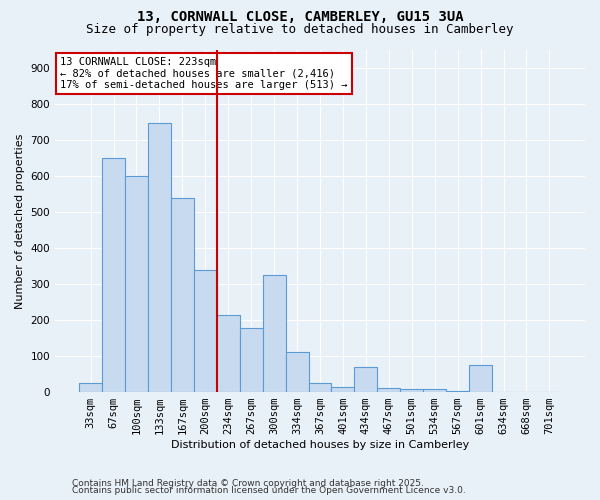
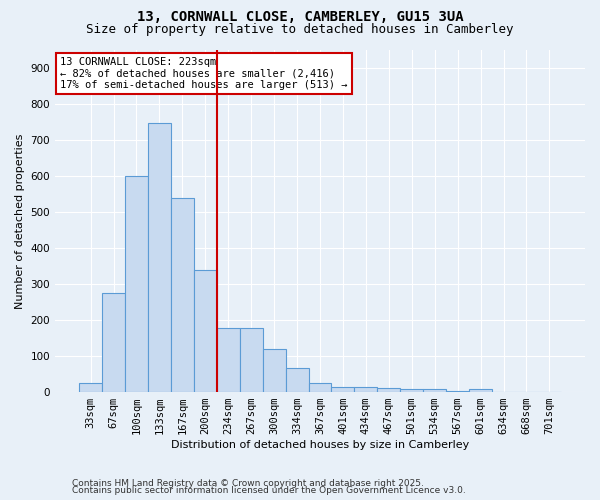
67sqm: 650 -> 275
234sqm: 215 -> 178
300sqm: 325 -> 120
334sqm: 110 -> 68
434sqm: 70 -> 15
601sqm: 75 -> 8
